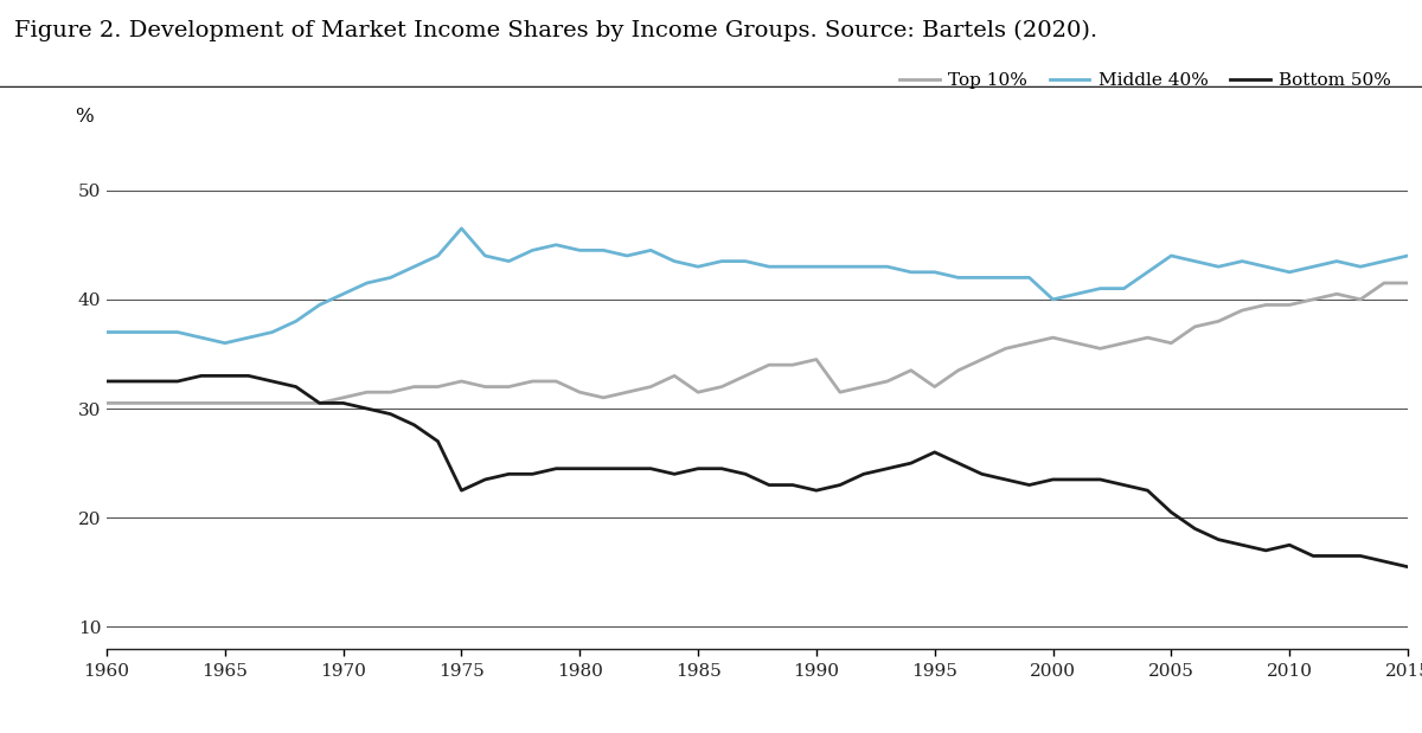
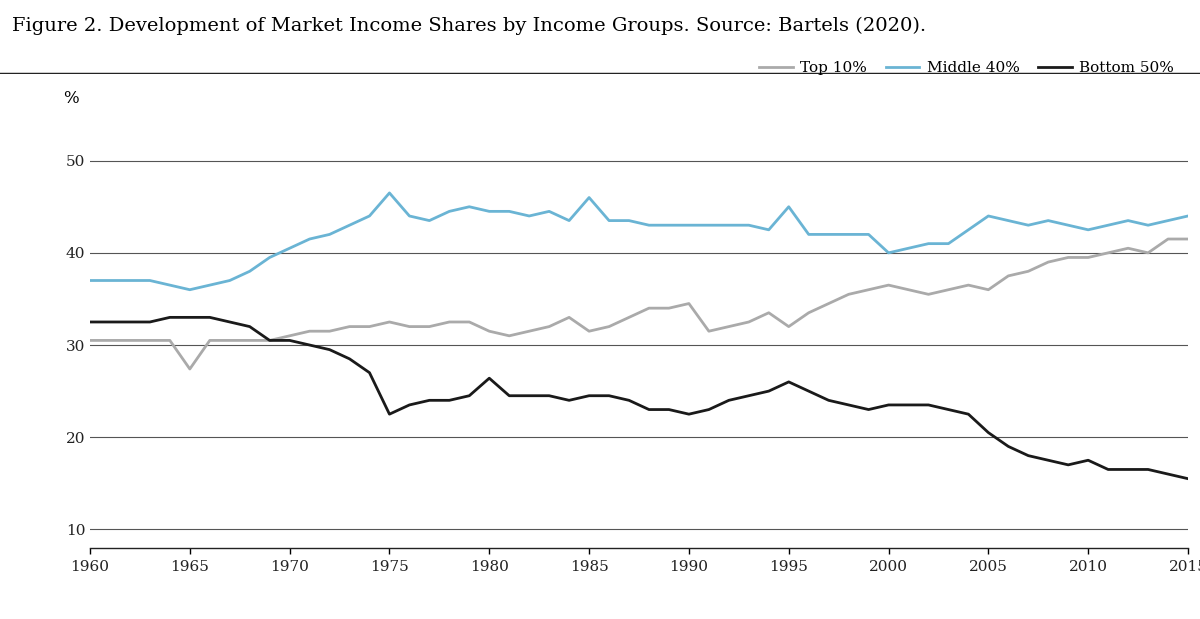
Top 10%/1965: 30.5 -> 27.4
Bottom 50%/1980: 24.5 -> 26.4
Middle 40%/1985: 43.0 -> 46.0
Middle 40%/1995: 42.5 -> 45.0
